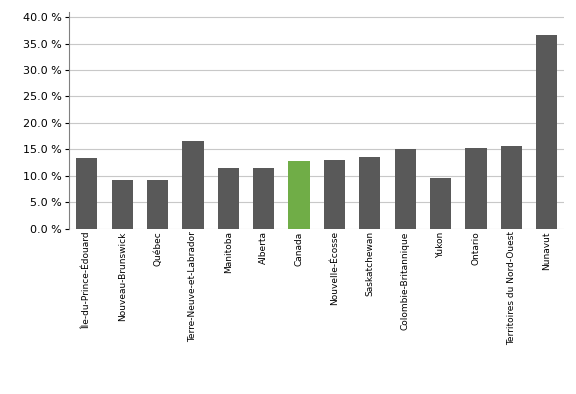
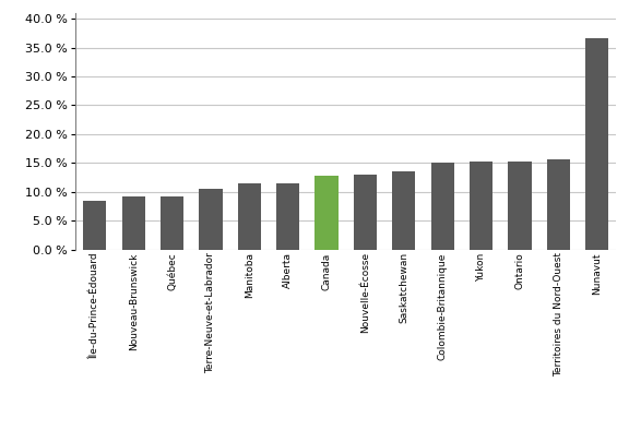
Île-du-Prince-Édouard: 13.4 % -> 8.5 %
Terre-Neuve-et-Labrador: 16.6 % -> 10.5 %
Yukon: 9.6 % -> 15.3 %
